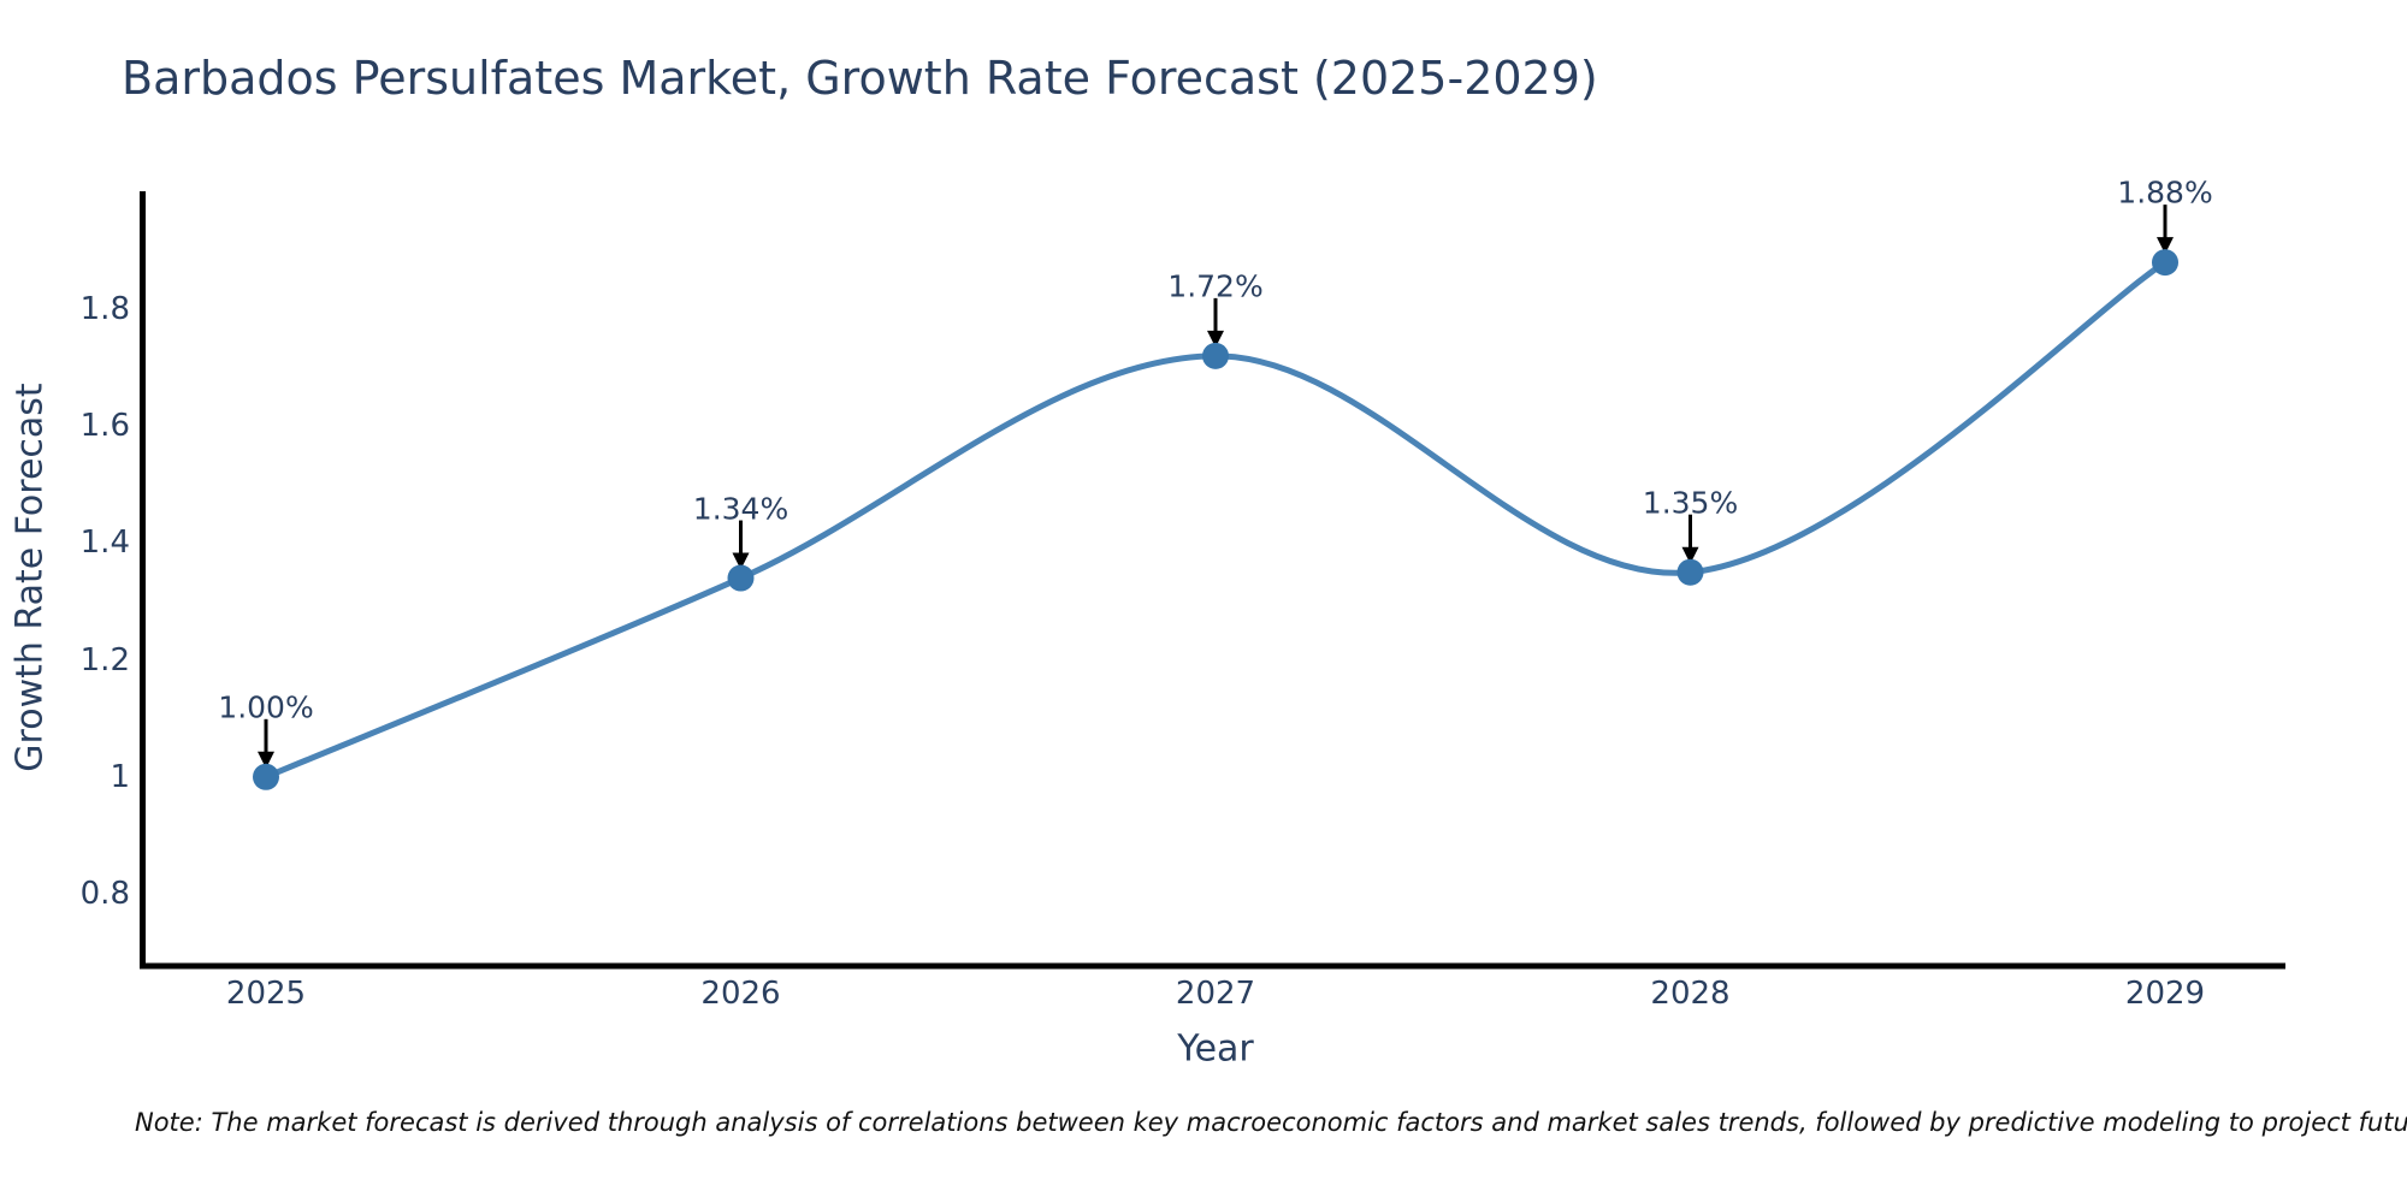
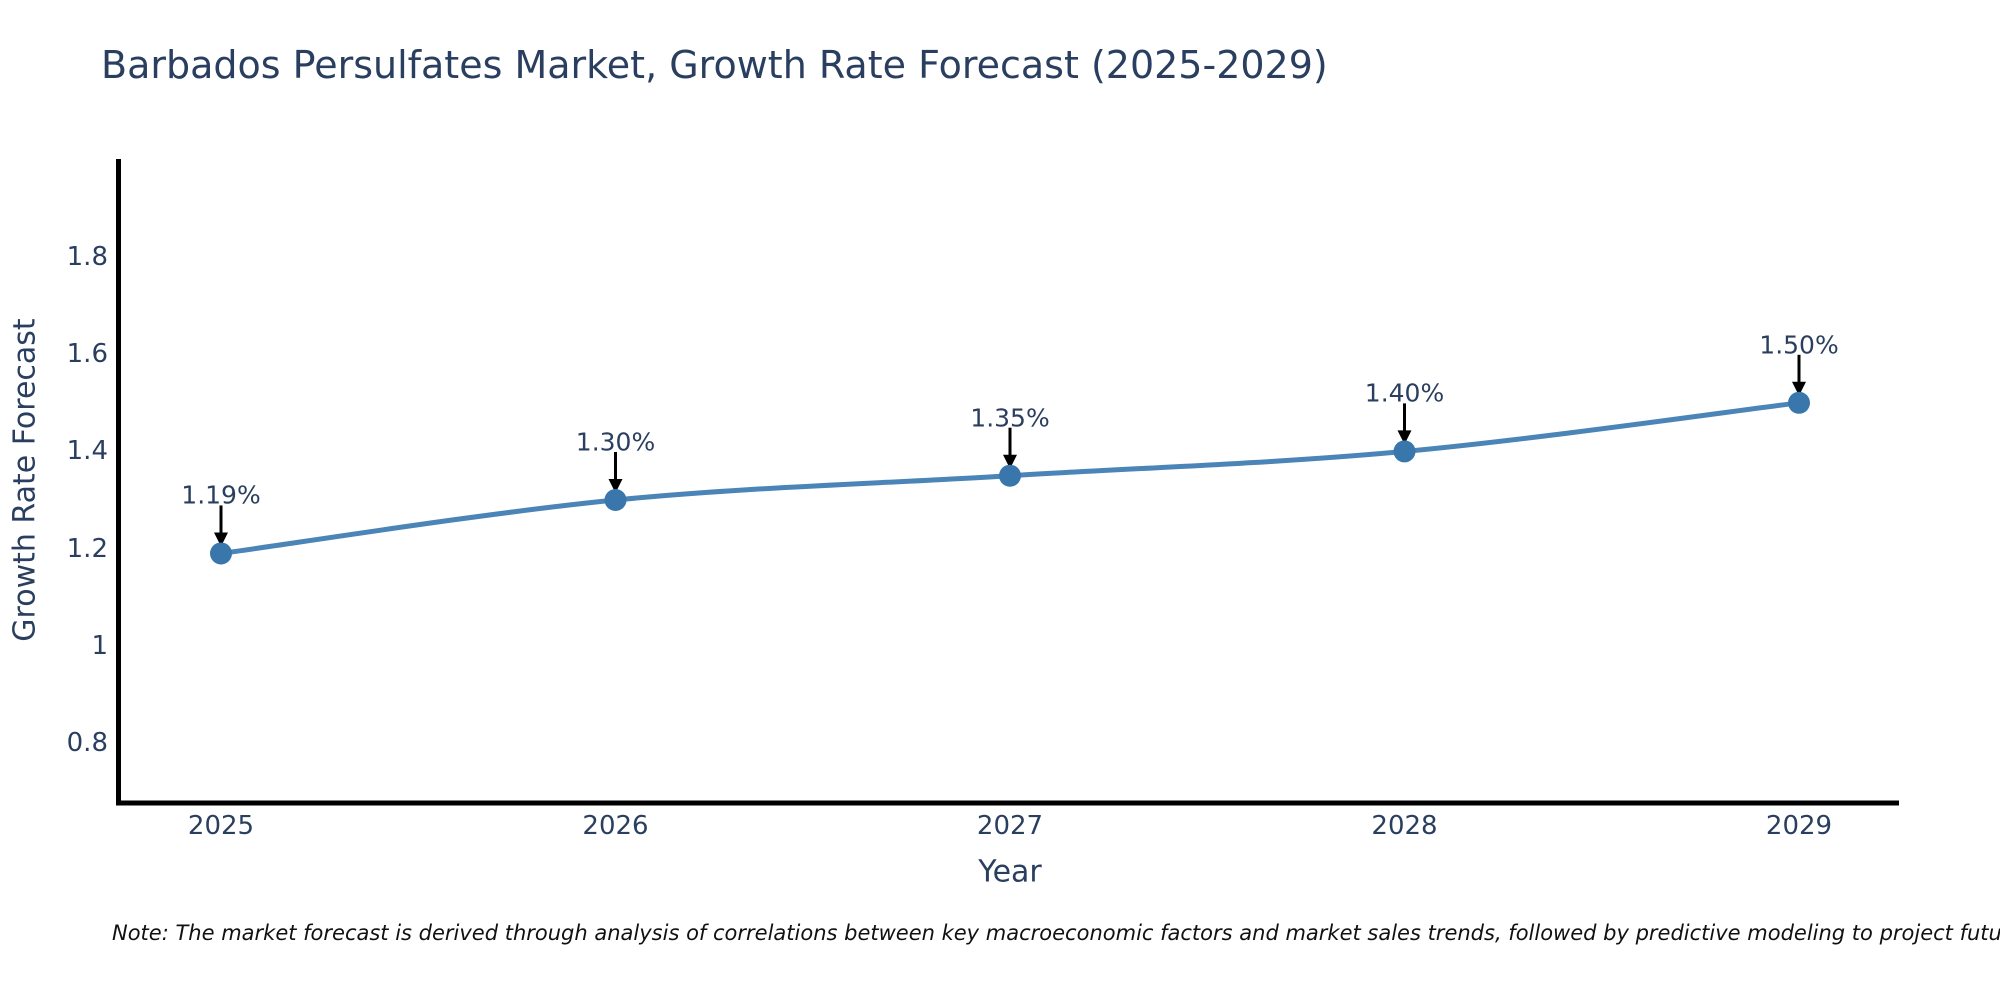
2025: 1.00% -> 1.19%
2026: 1.34% -> 1.30%
2027: 1.72% -> 1.35%
2028: 1.35% -> 1.40%
2029: 1.88% -> 1.50%
